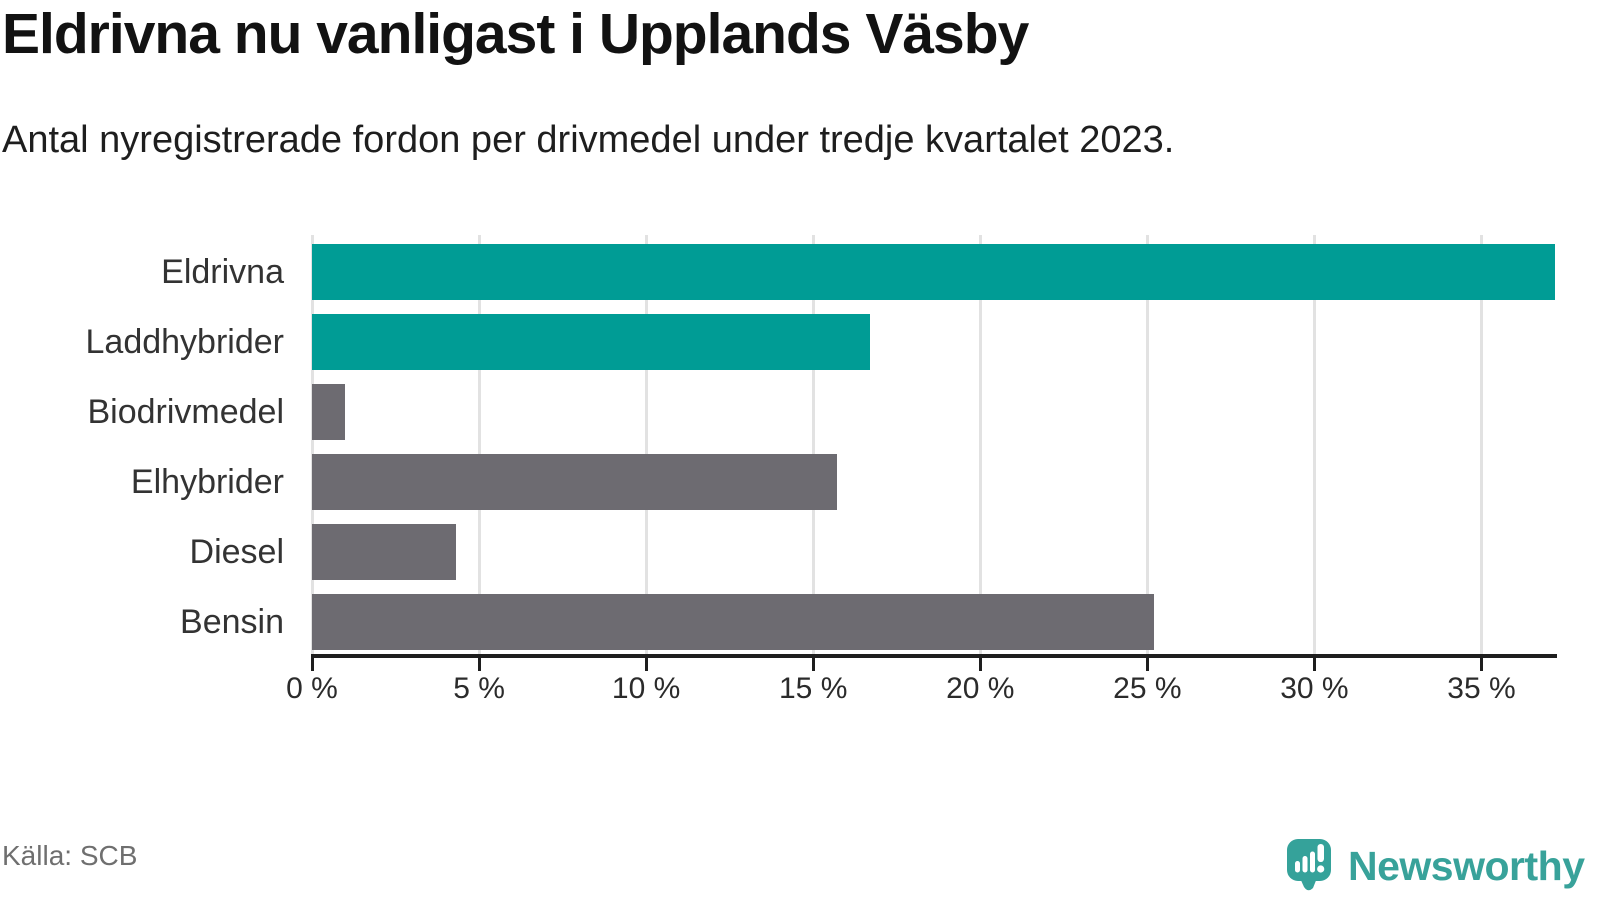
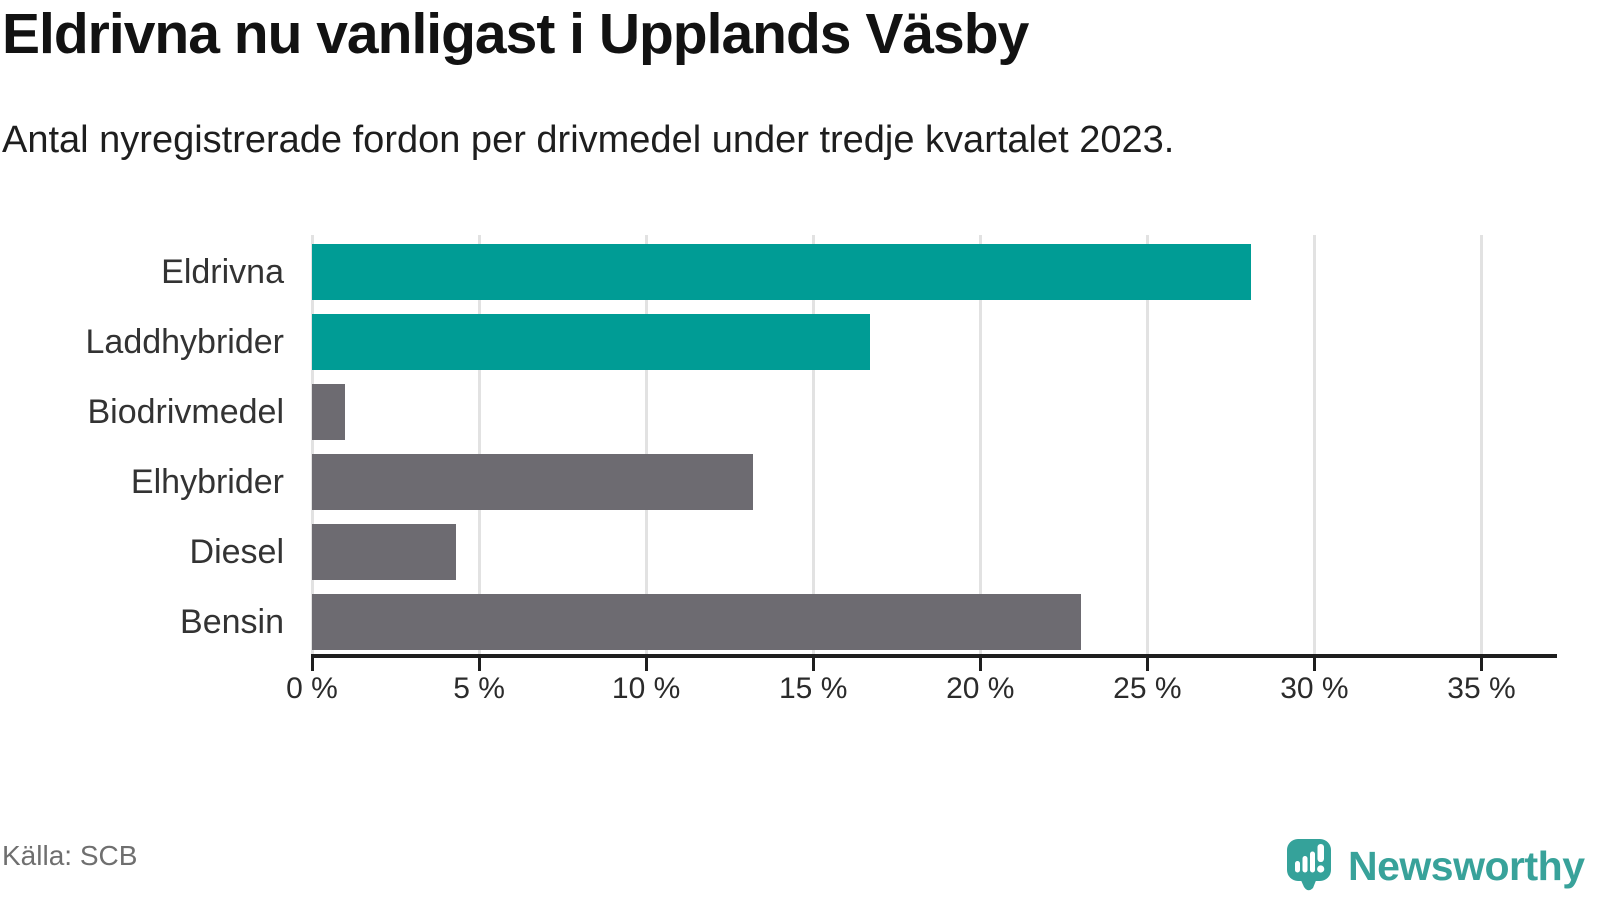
Eldrivna: 37.2% -> 28.1%
Elhybrider: 15.7% -> 13.2%
Bensin: 25.2% -> 23.0%
